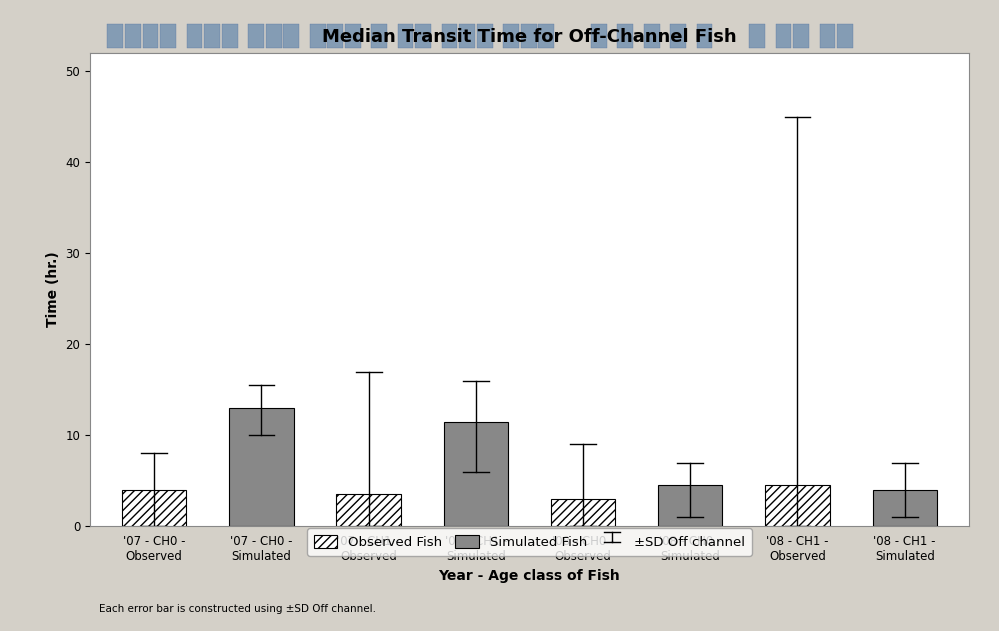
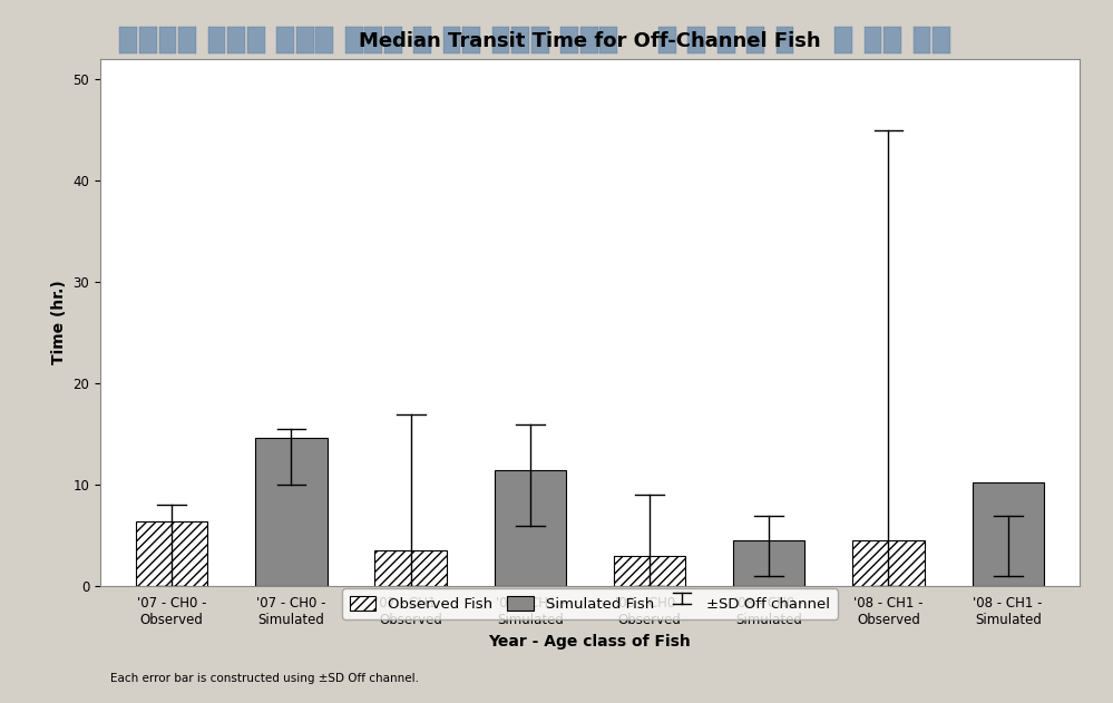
'07 - CH0 - Observed: 4.0 -> 6.4
'07 - CH0 - Simulated: 13.0 -> 14.6
'08 - CH1 - Simulated: 4.0 -> 10.2
